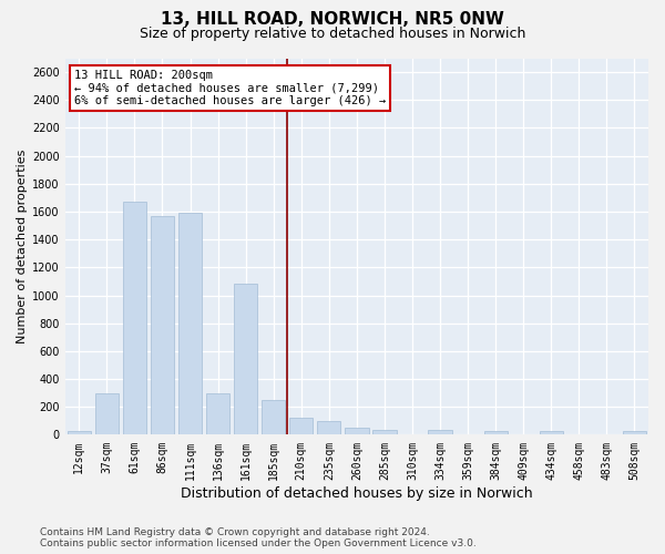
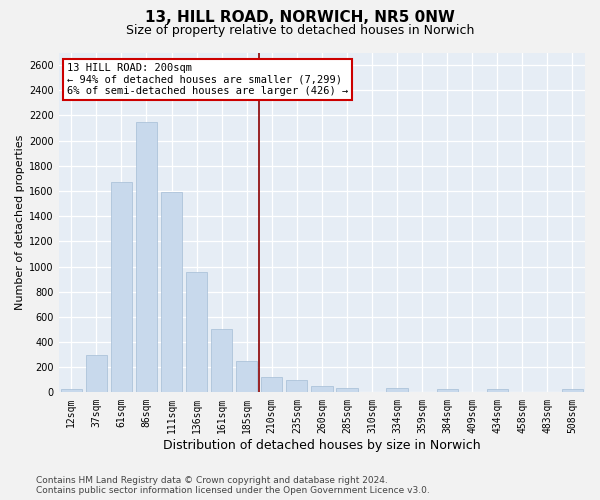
86sqm: 1570 -> 2150
136sqm: 300 -> 960
161sqm: 1080 -> 500
